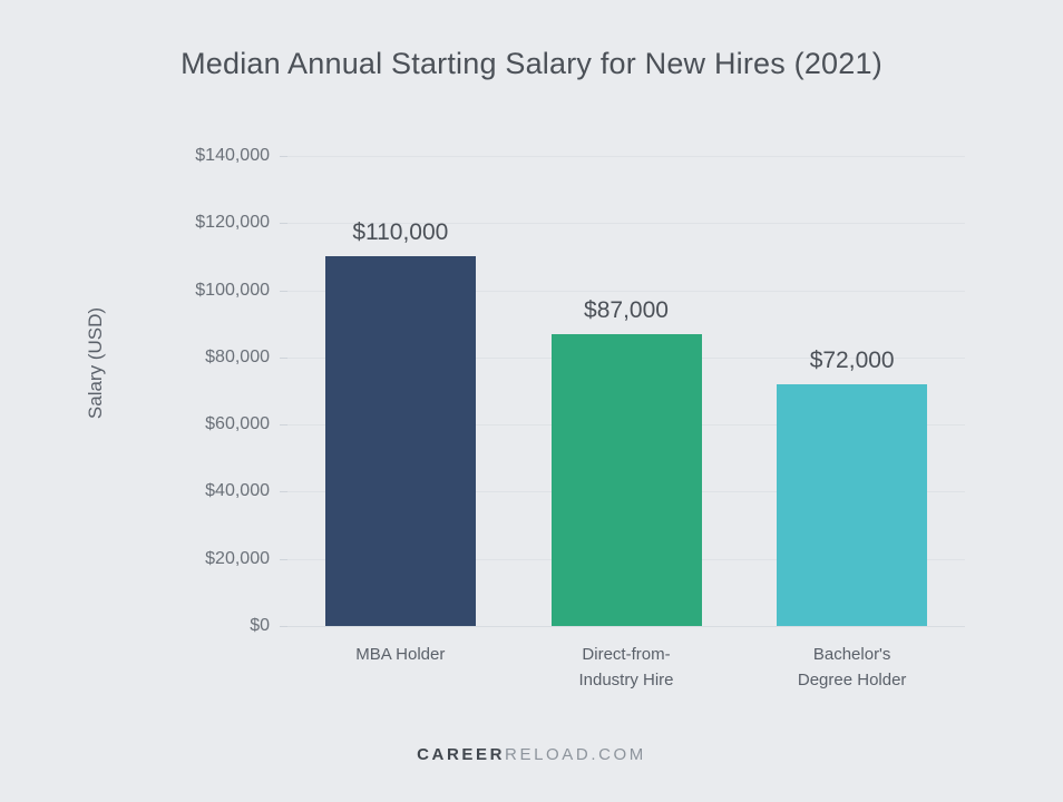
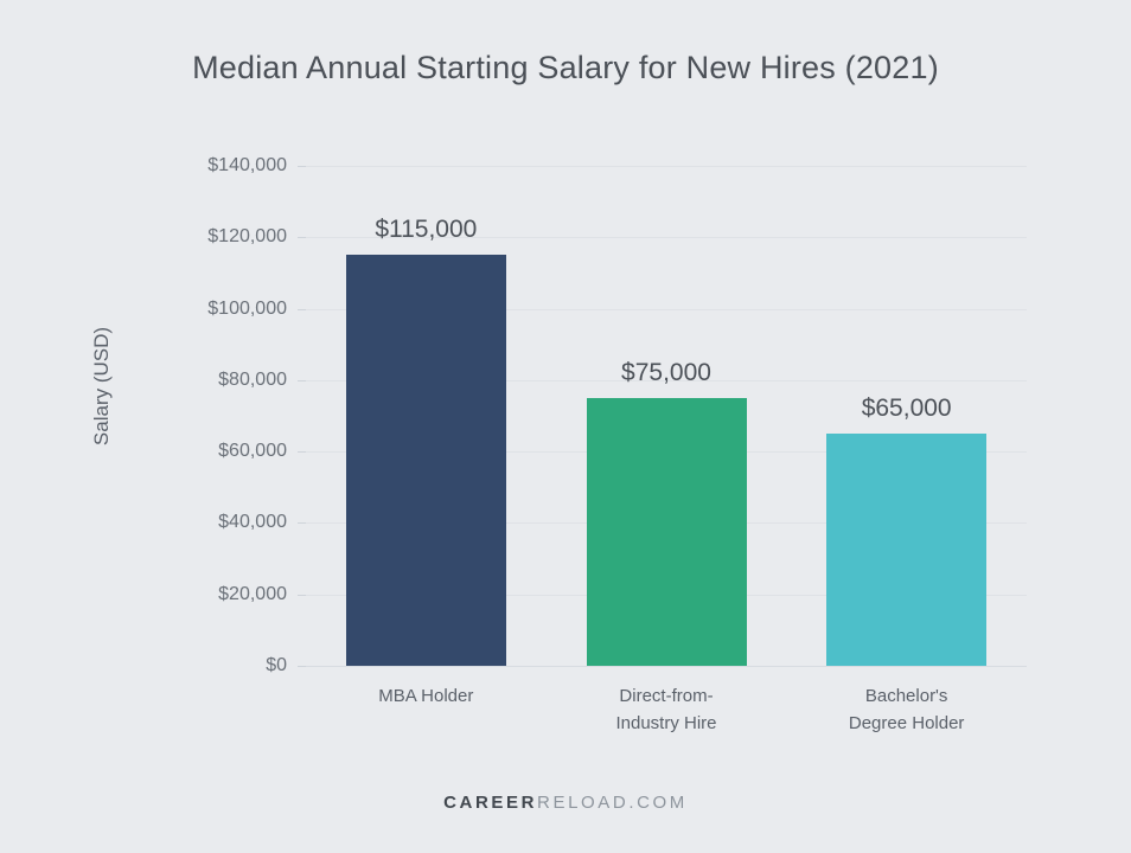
MBA Holder: $110,000 -> $115,000
Direct-from-Industry Hire: $87,000 -> $75,000
Bachelor's Degree Holder: $72,000 -> $65,000
